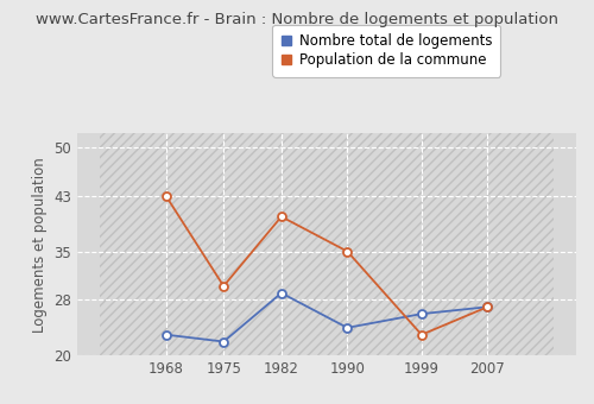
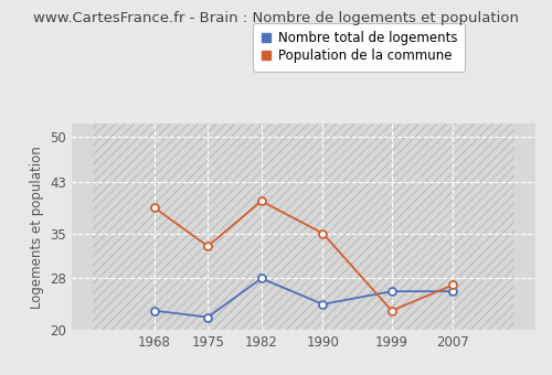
Population de la commune/1968: 43 -> 39
Population de la commune/1975: 30 -> 33
Nombre total de logements/1982: 29 -> 28
Nombre total de logements/2007: 27 -> 26
